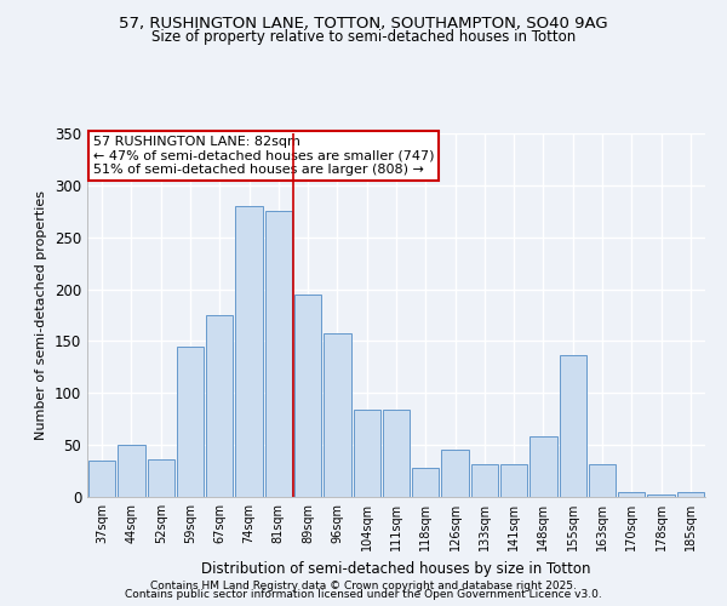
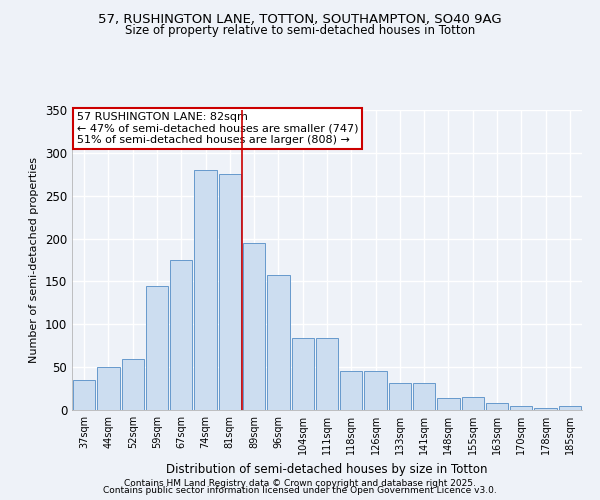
52sqm: 36 -> 60
118sqm: 28 -> 45
148sqm: 58 -> 14
155sqm: 136 -> 15
163sqm: 32 -> 8
